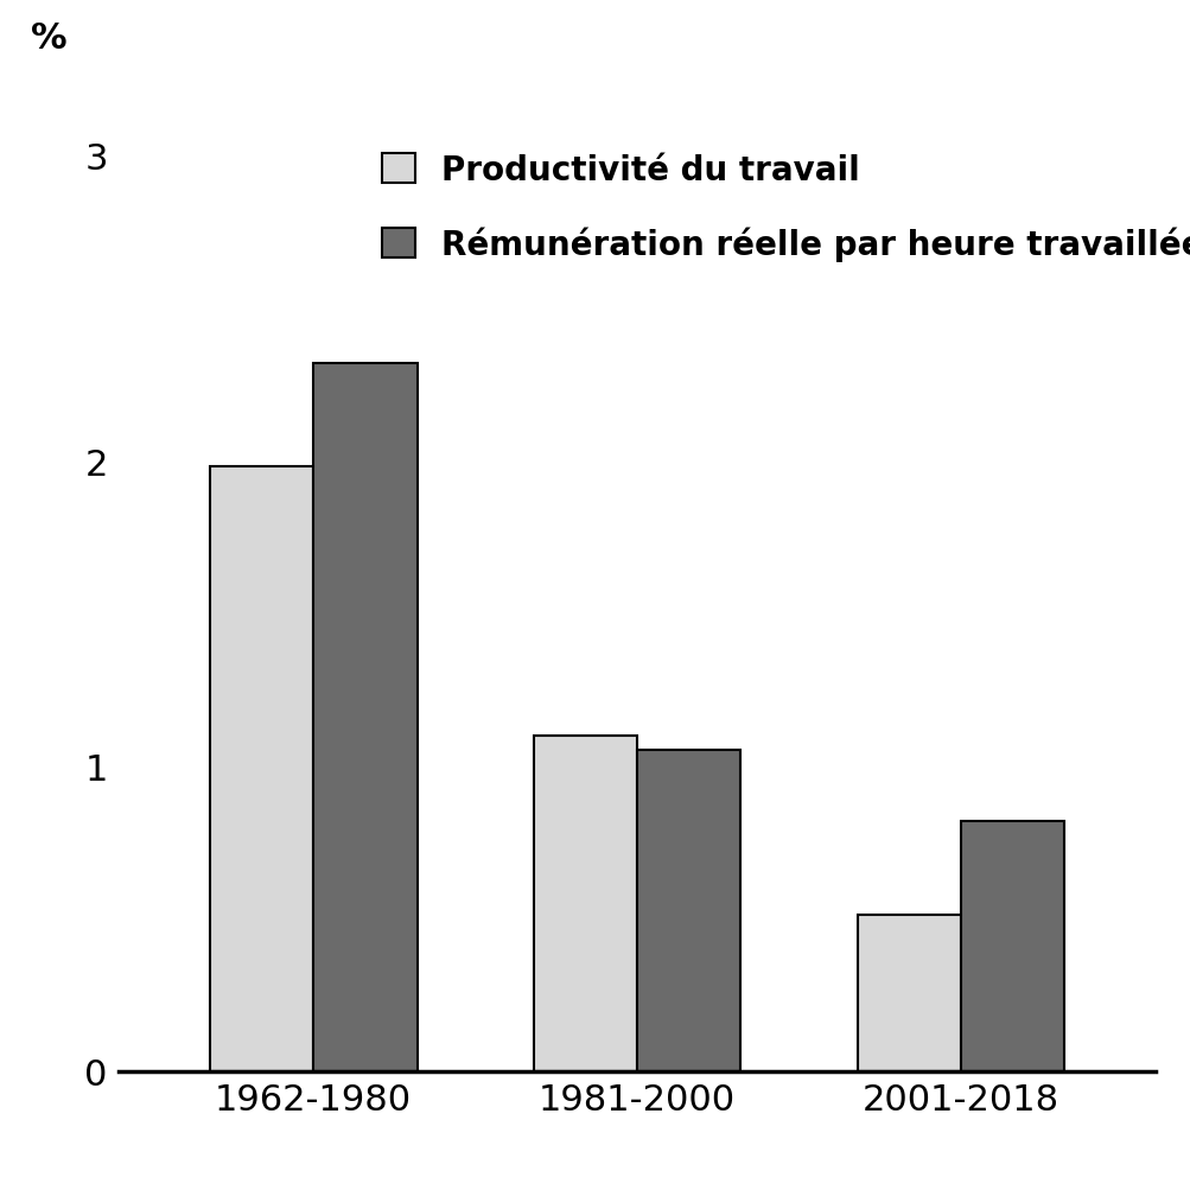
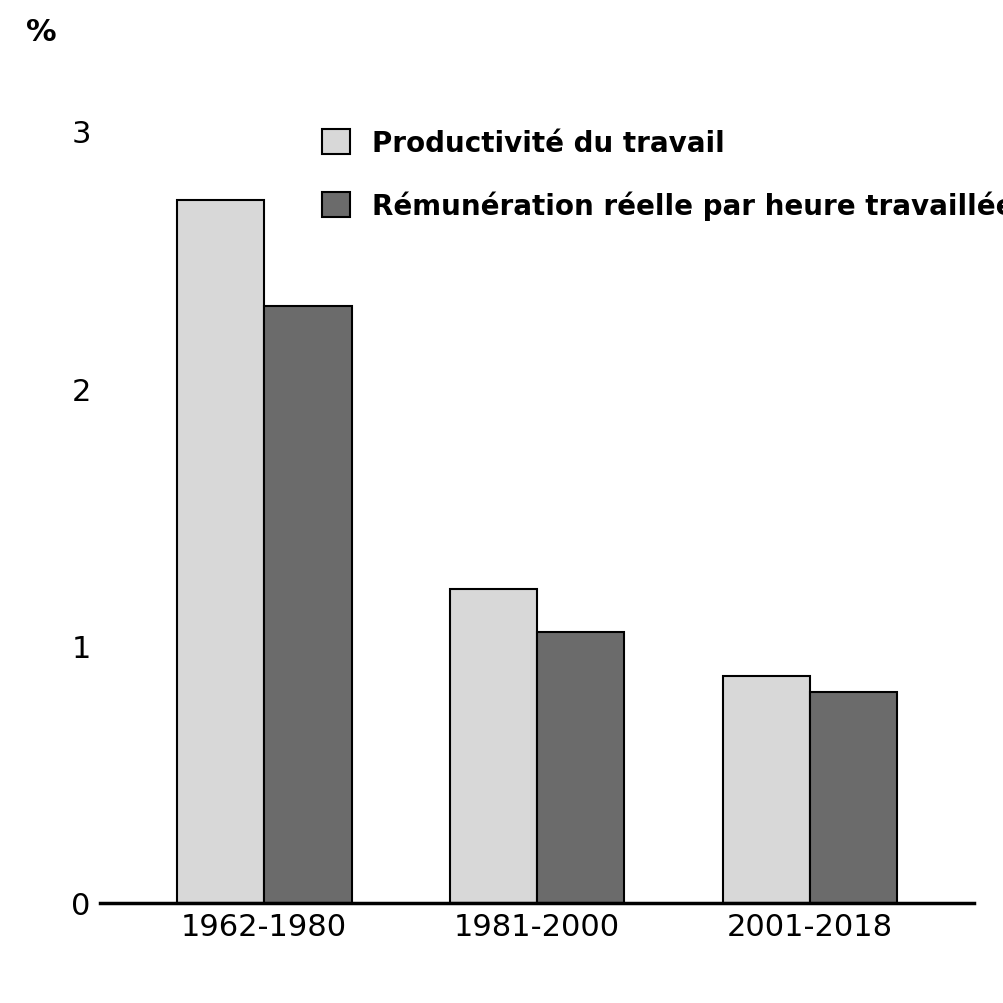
Productivité du travail/1962-1980: 1.98 -> 2.73
Productivité du travail/1981-2000: 1.10 -> 1.22
Productivité du travail/2001-2018: 0.51 -> 0.88
